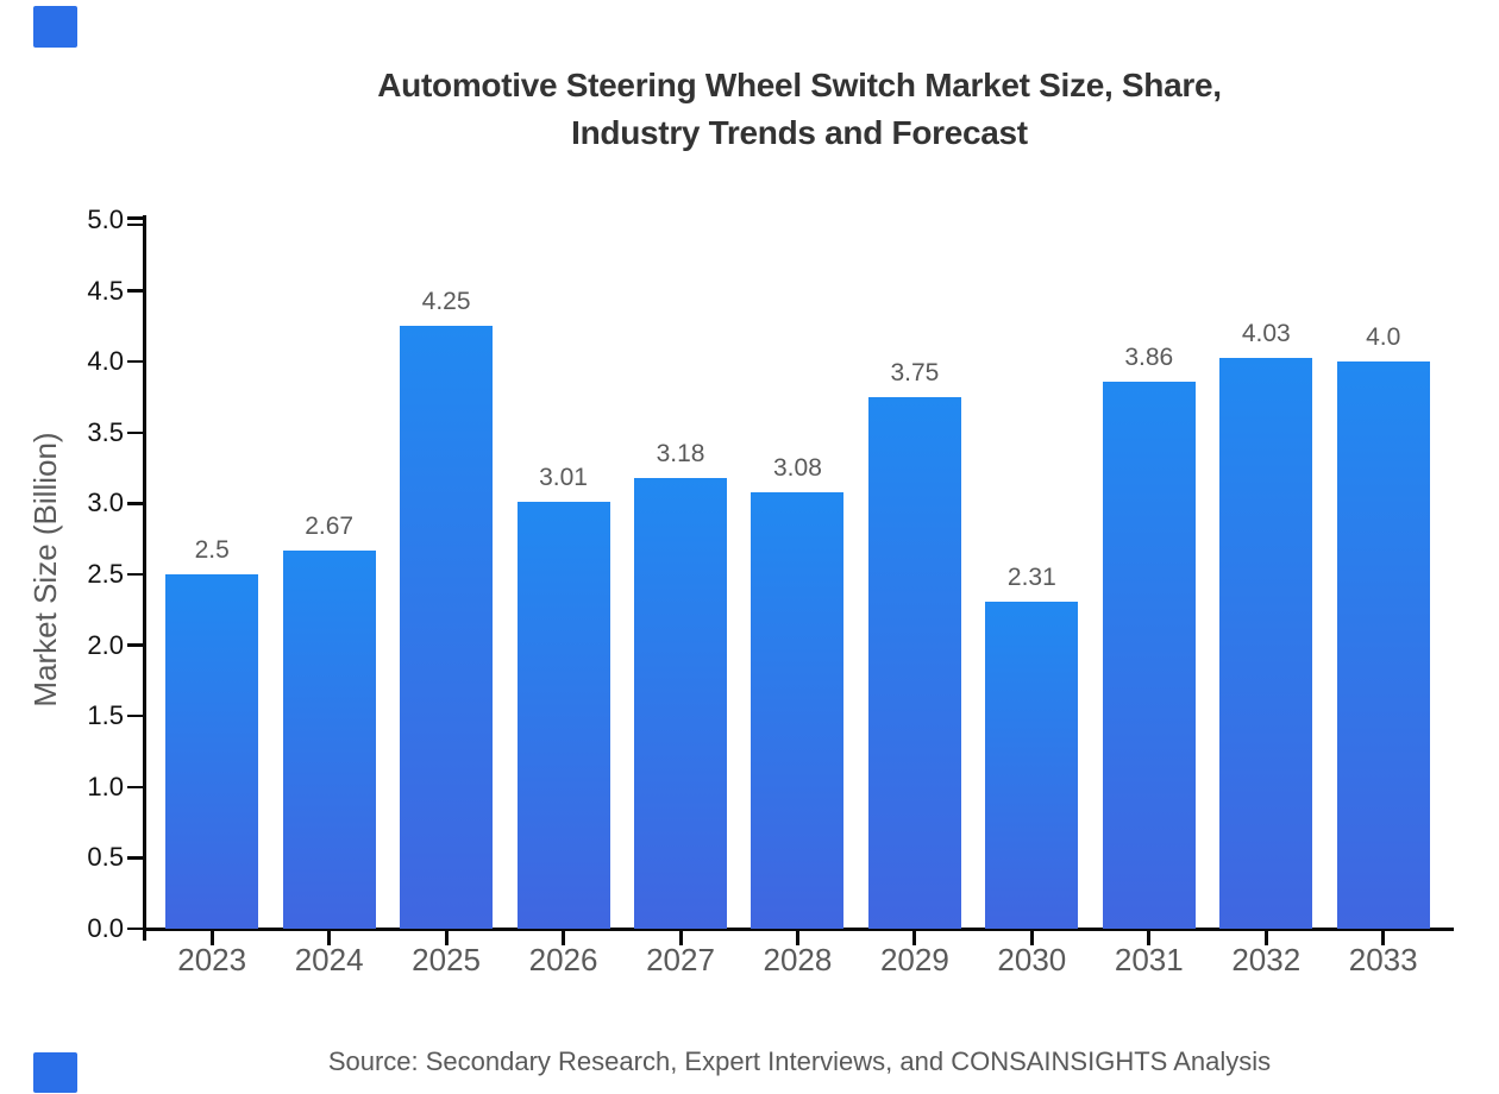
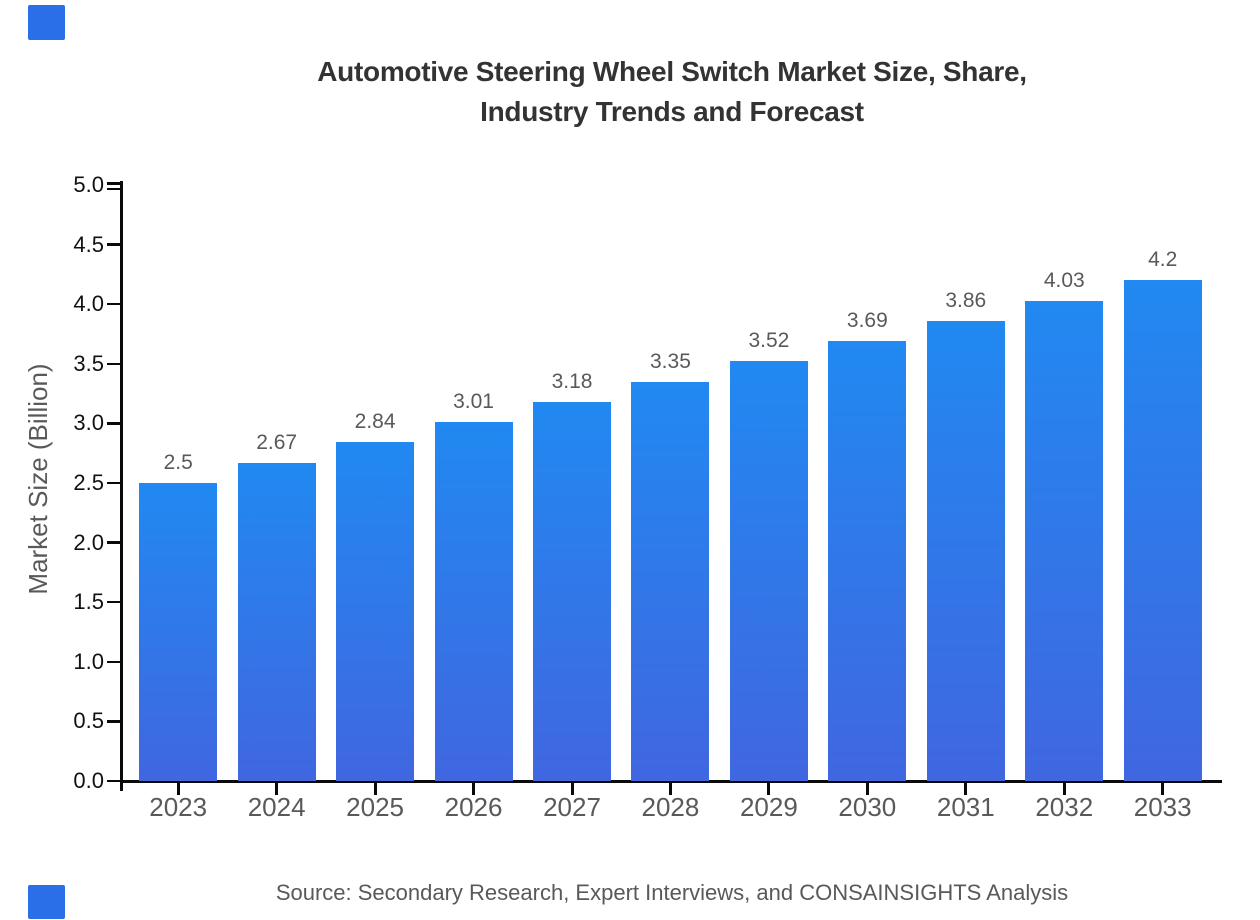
2025: 4.25 -> 2.84
2028: 3.08 -> 3.35
2029: 3.75 -> 3.52
2030: 2.31 -> 3.69
2033: 4.0 -> 4.2
